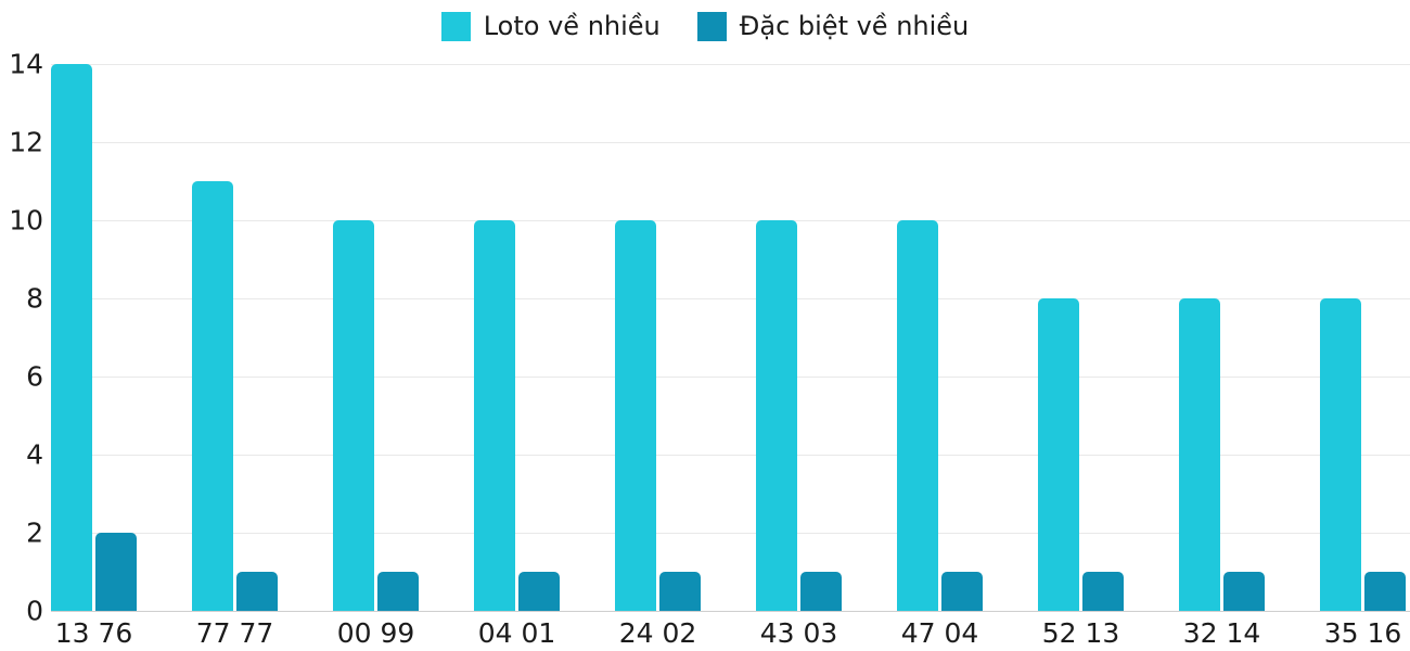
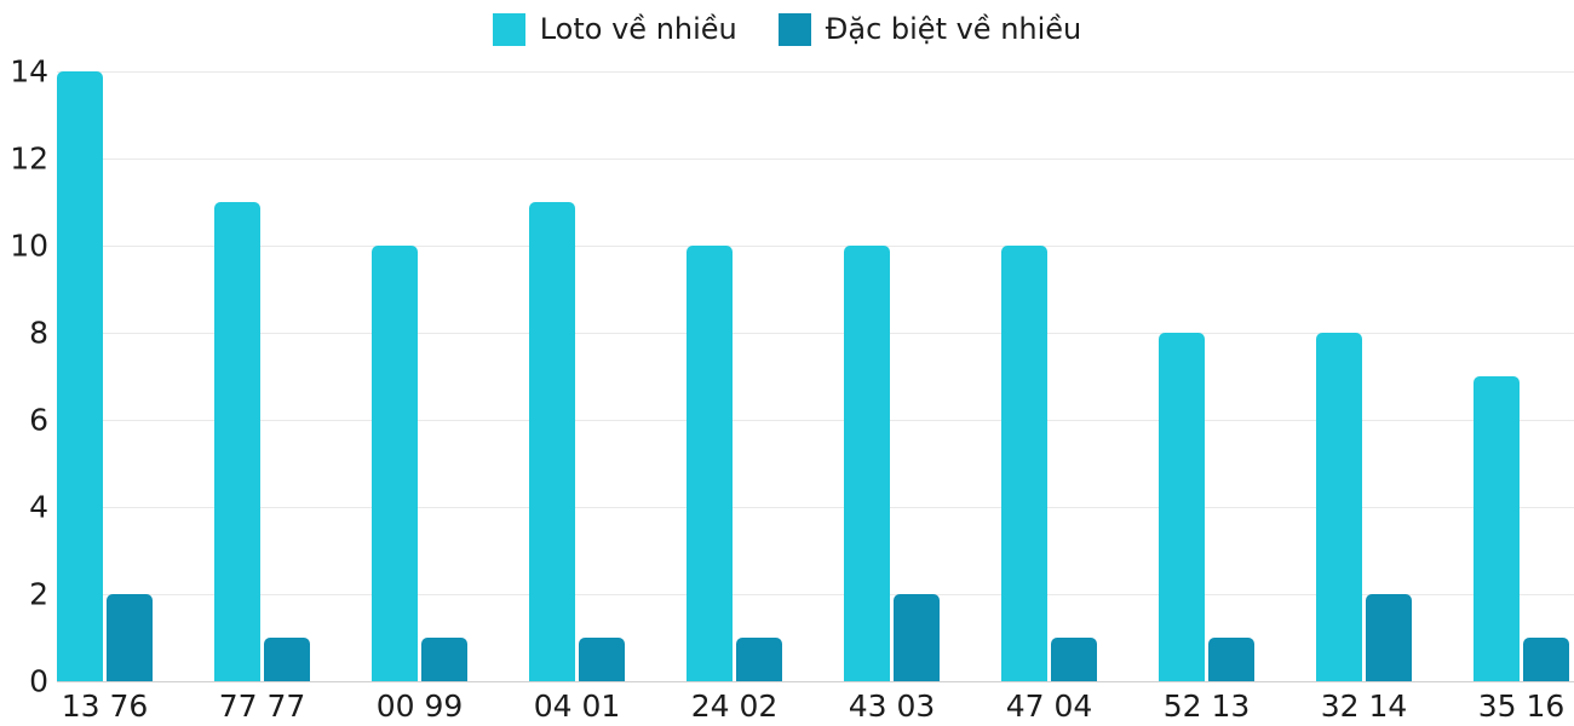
Loto về nhiều/04 01: 10 -> 11
Đặc biệt về nhiều/43 03: 1 -> 2
Đặc biệt về nhiều/32 14: 1 -> 2
Loto về nhiều/35 16: 8 -> 7
